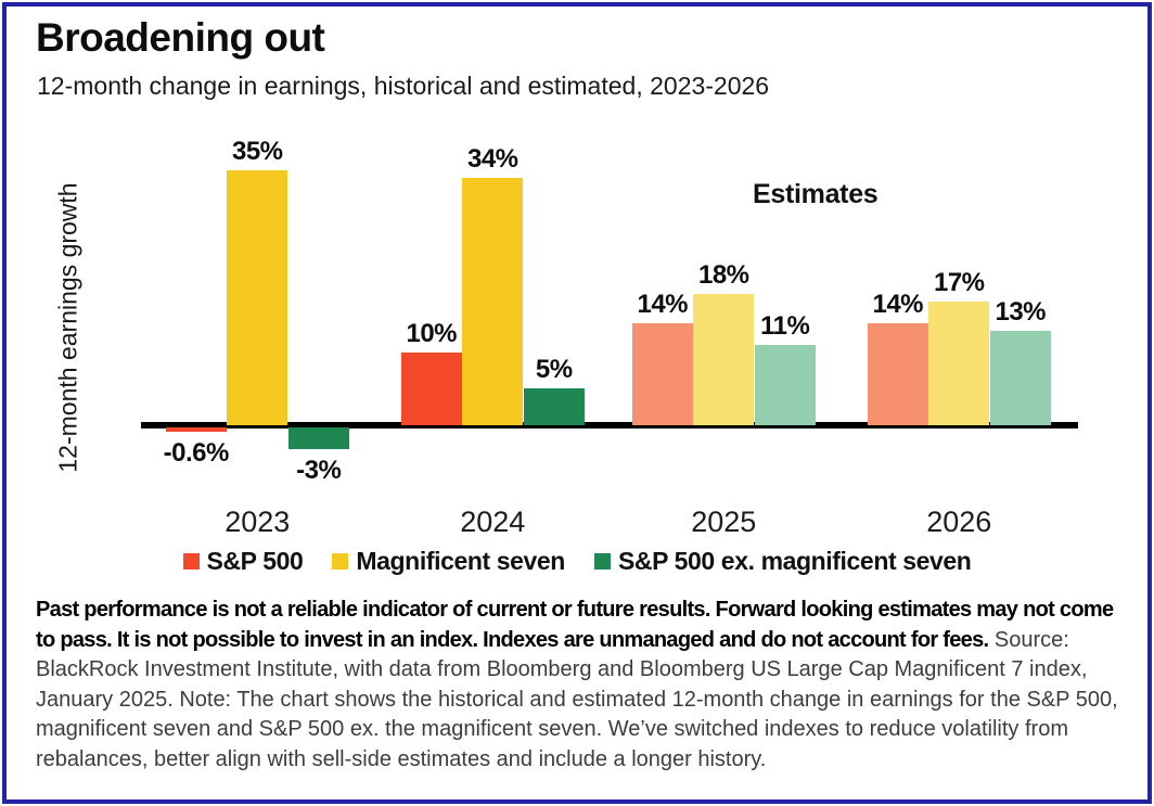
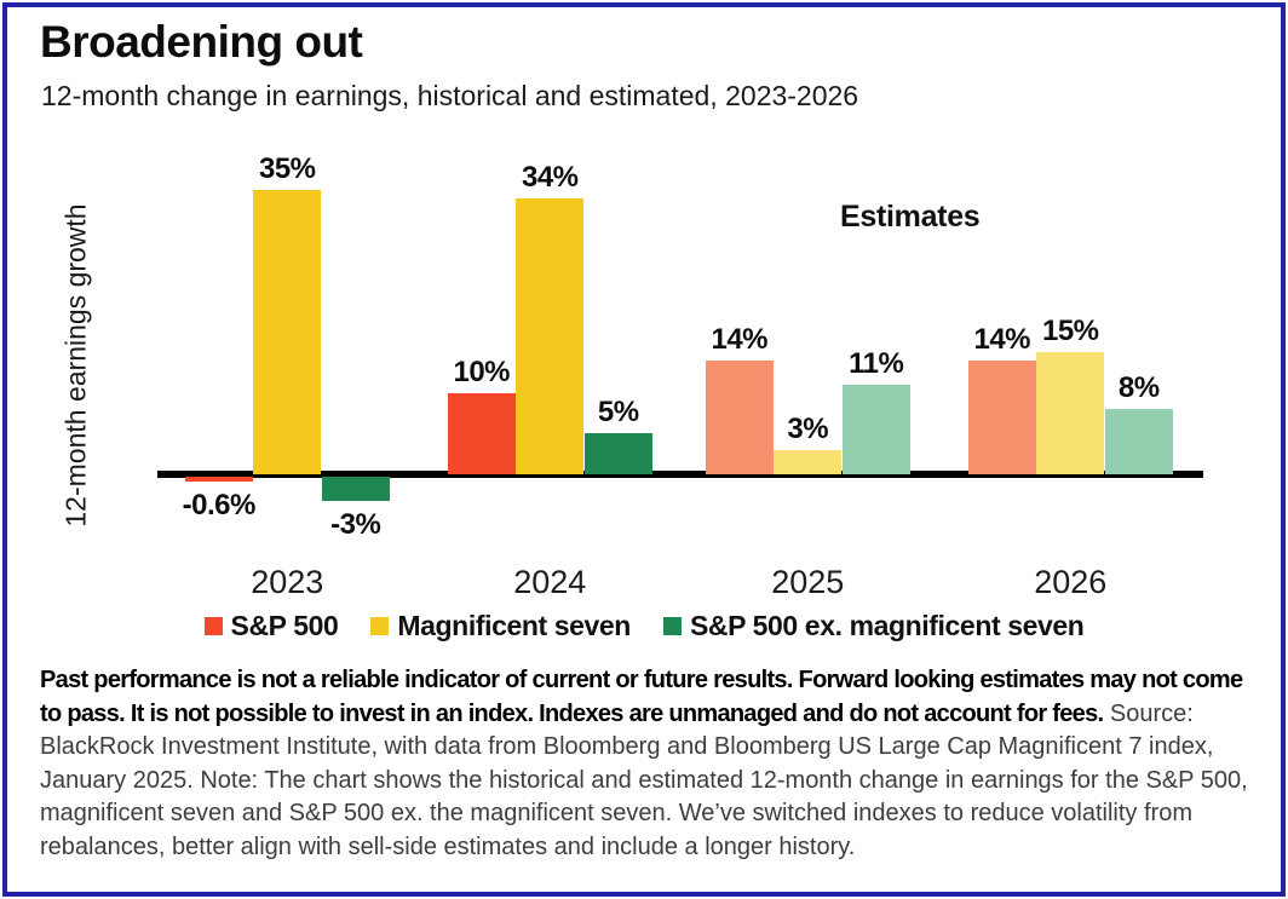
Magnificent seven/2025: 18% -> 3%
Magnificent seven/2026: 17% -> 15%
S&P 500 ex. magnificent seven/2026: 13% -> 8%
